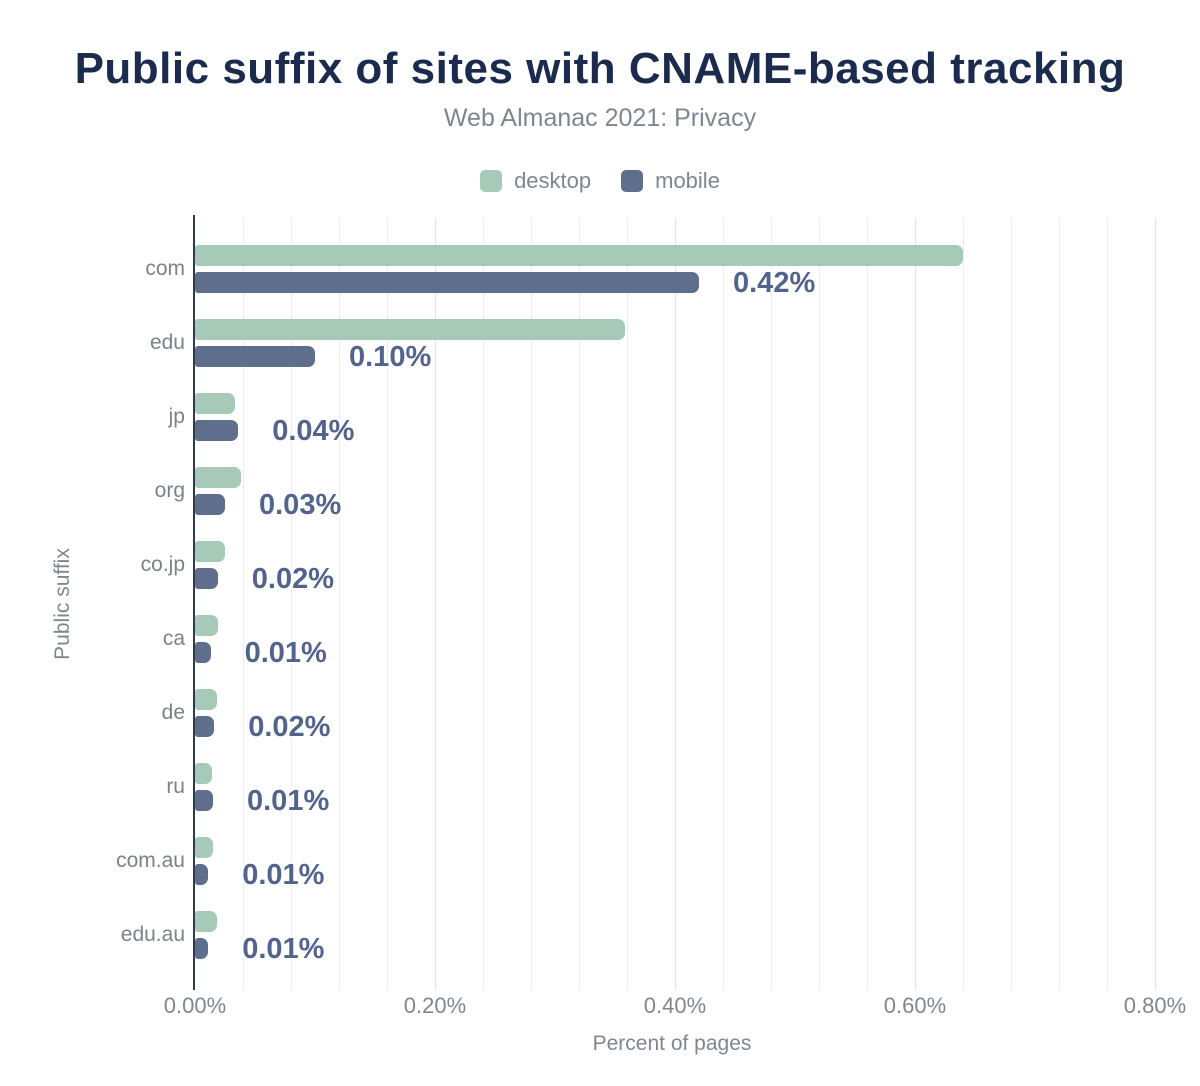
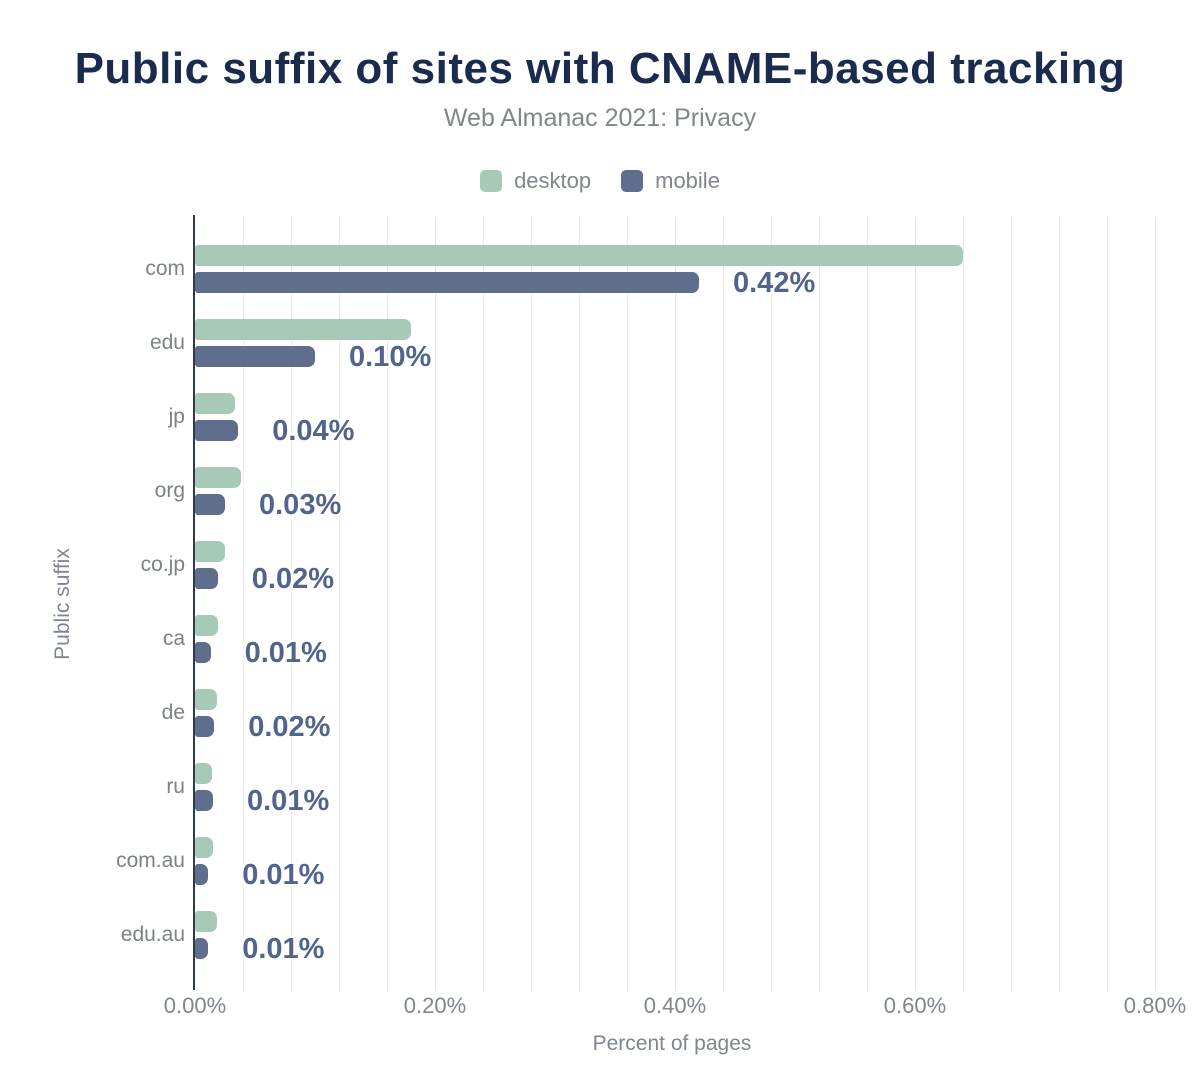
desktop/edu: 0.358% -> 0.180%
